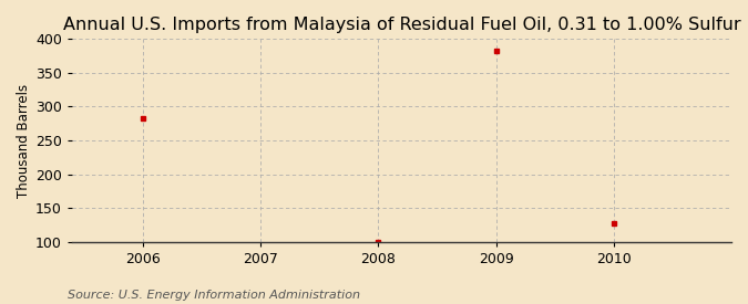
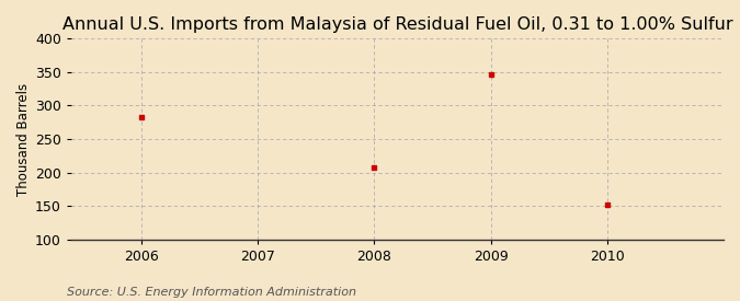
2008: 100 -> 208
2009: 383 -> 346
2010: 128 -> 152
